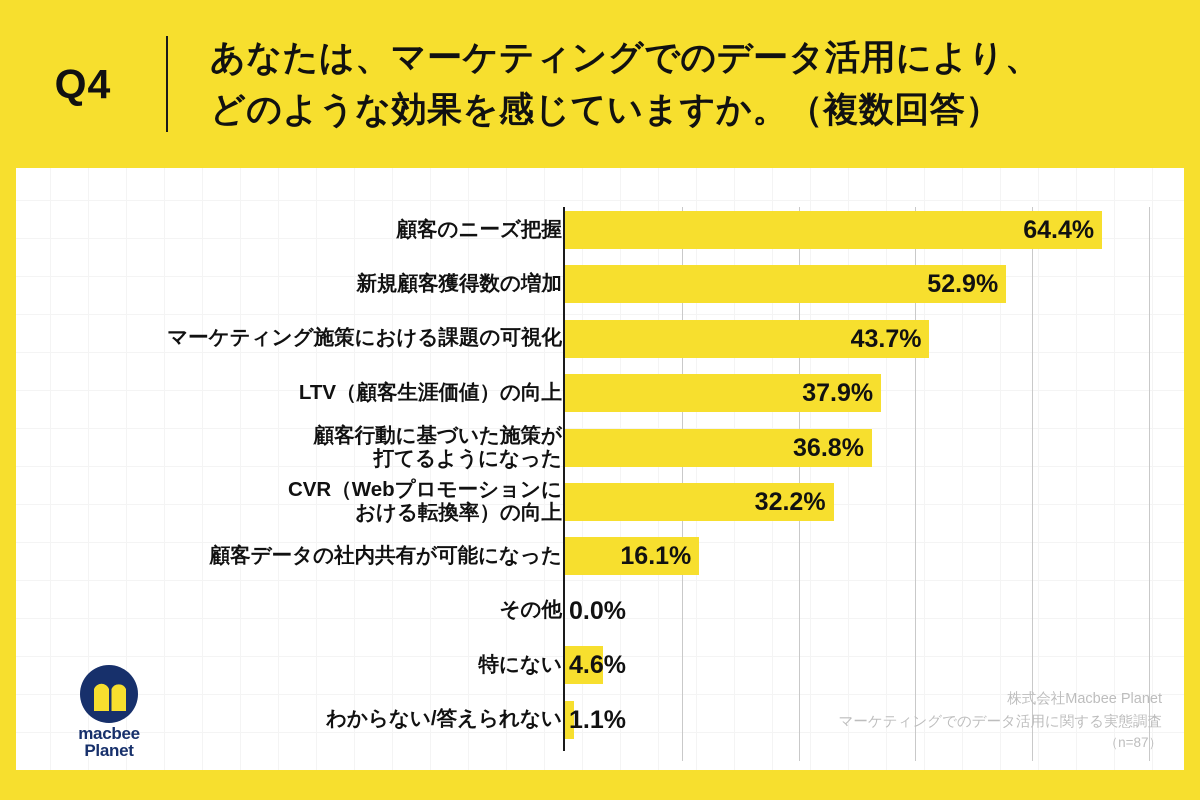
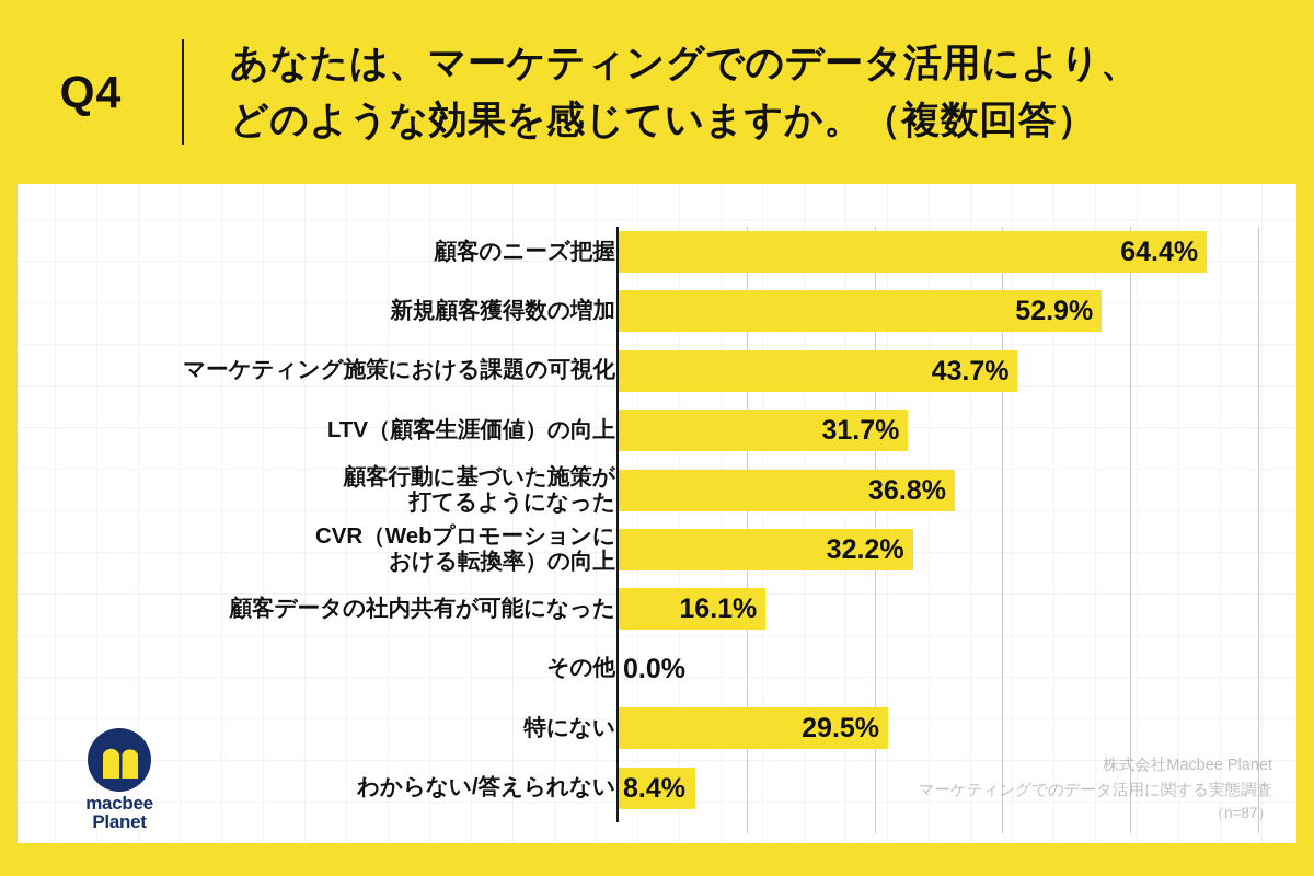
LTV（顧客生涯価値）の向上: 37.9% -> 31.7%
特にない: 4.6% -> 29.5%
わからない/答えられない: 1.1% -> 8.4%
